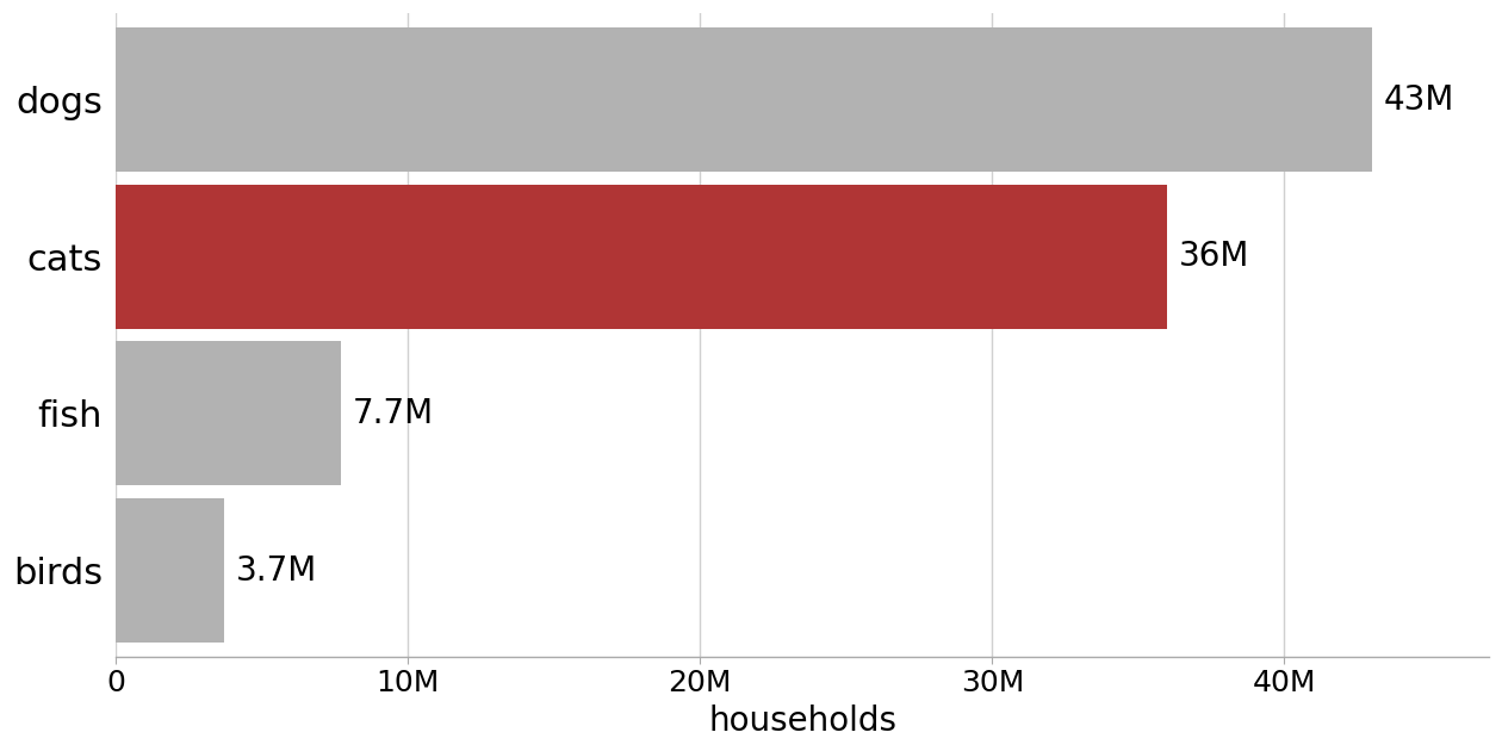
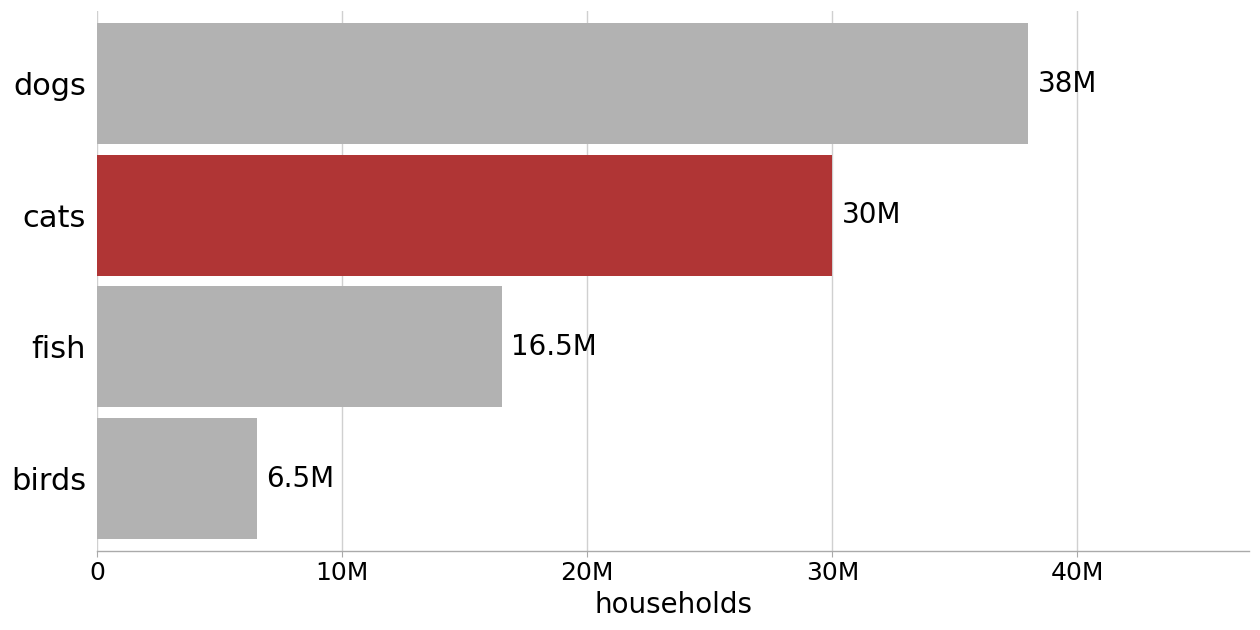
dogs: 43M -> 38M
cats: 36M -> 30M
fish: 7.7M -> 16.5M
birds: 3.7M -> 6.5M
